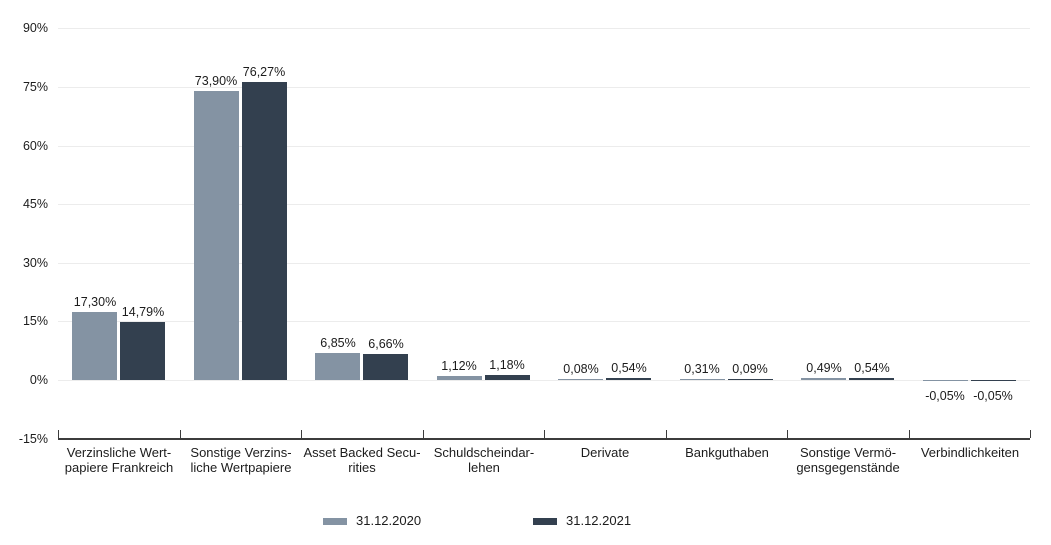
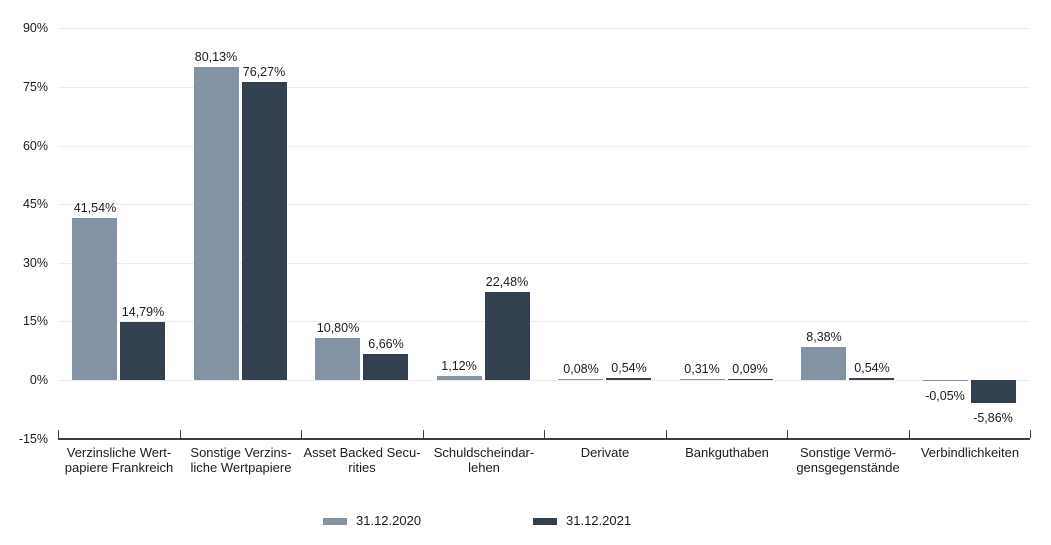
31.12.2020/Verzinsliche Wert- papiere Frankreich: 17,30% -> 41,54%
31.12.2020/Sonstige Verzins- liche Wertpapiere: 73,90% -> 80,13%
31.12.2020/Asset Backed Secu- rities: 6,85% -> 10,80%
31.12.2021/Schuldscheindar- lehen: 1,18% -> 22,48%
31.12.2020/Sonstige Vermö- gensgegenstände: 0,49% -> 8,38%
31.12.2021/Verbindlichkeiten: -0,05% -> -5,86%
